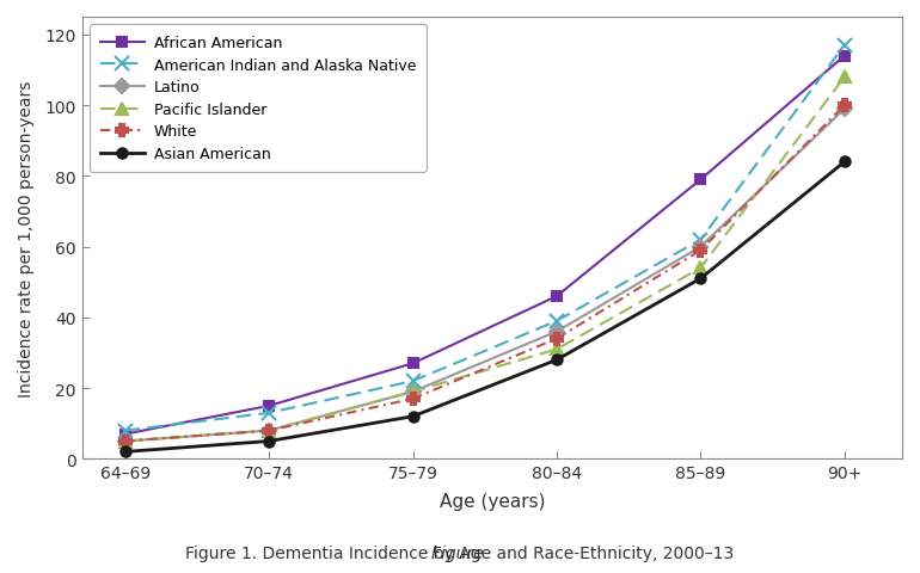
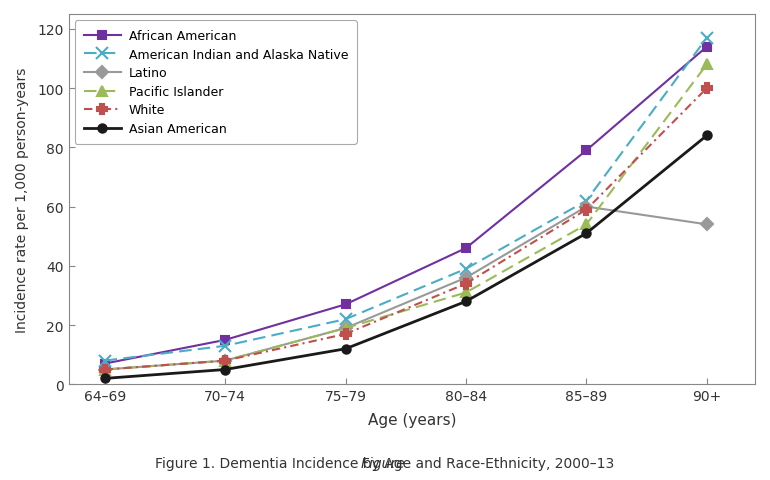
Latino/90+: 99 -> 54
